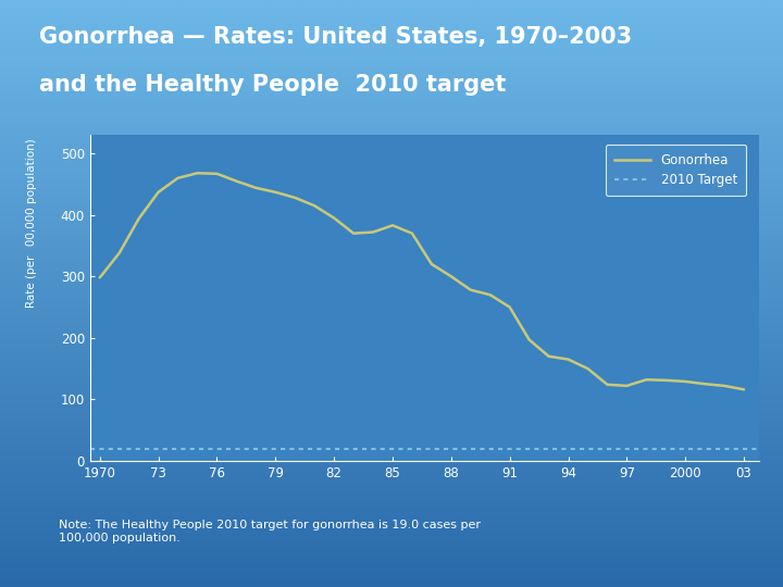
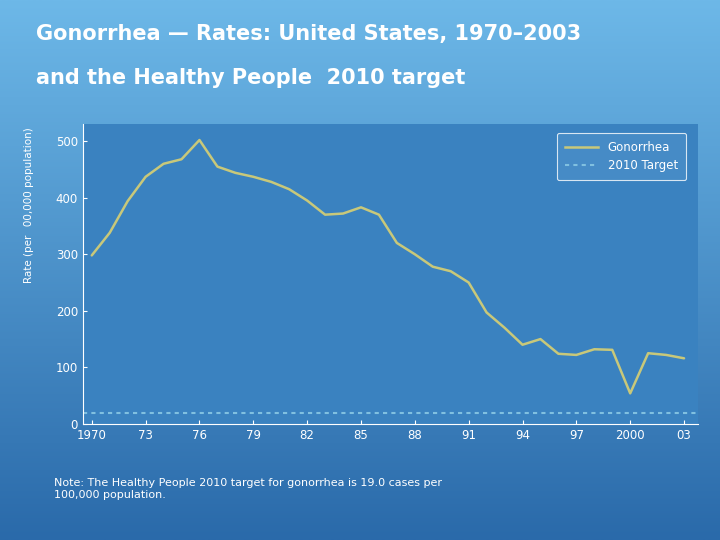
76: 467 -> 502
94: 165 -> 140
2000: 129 -> 54
